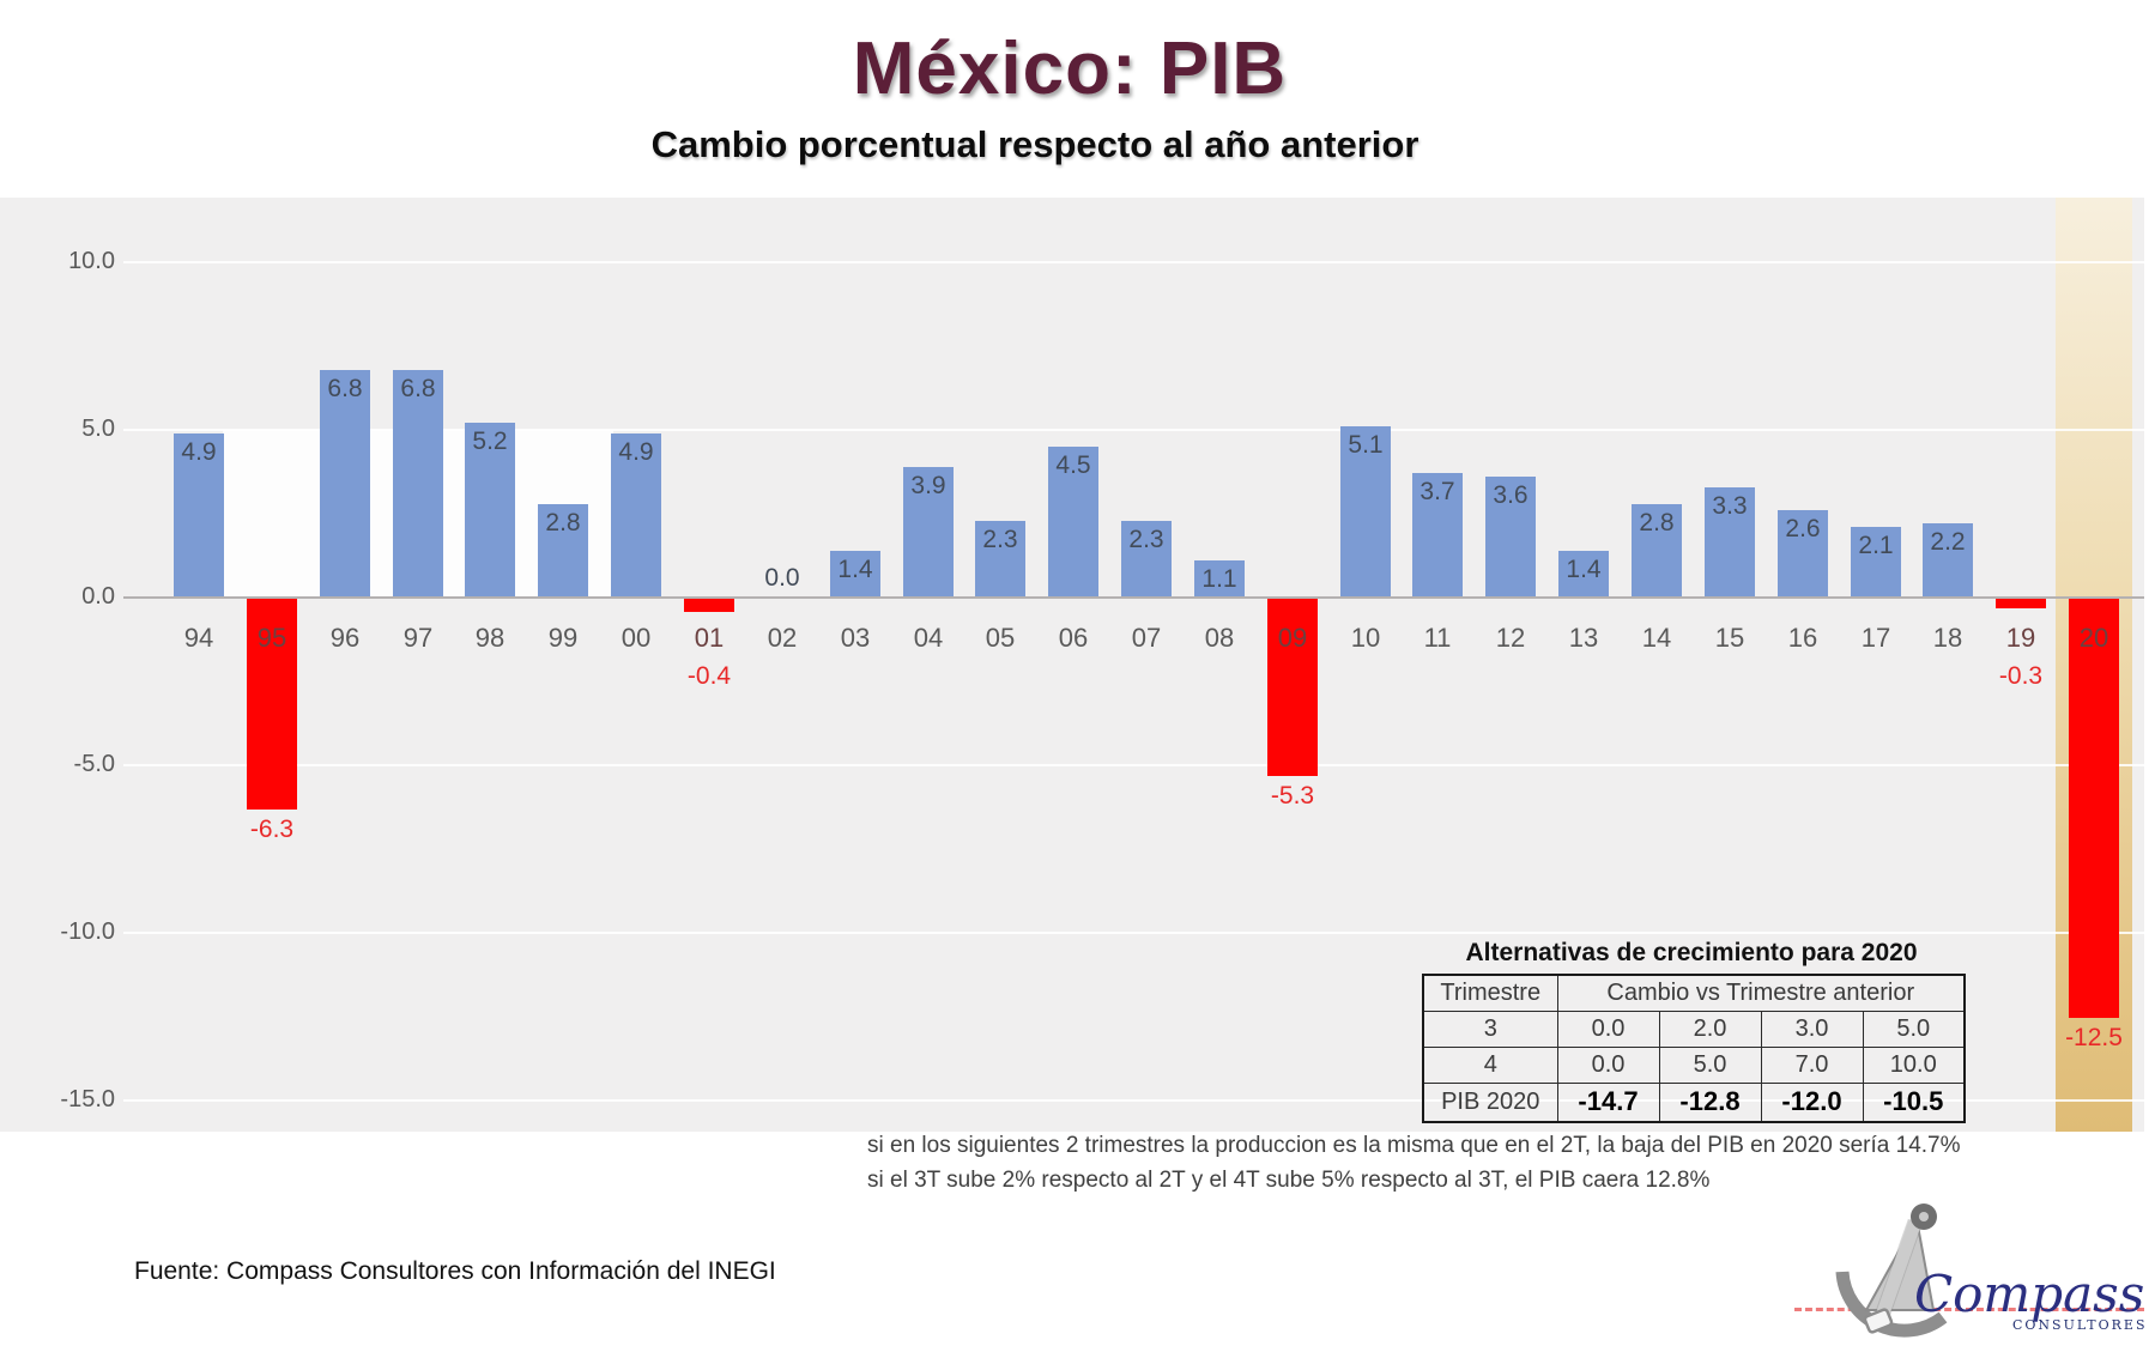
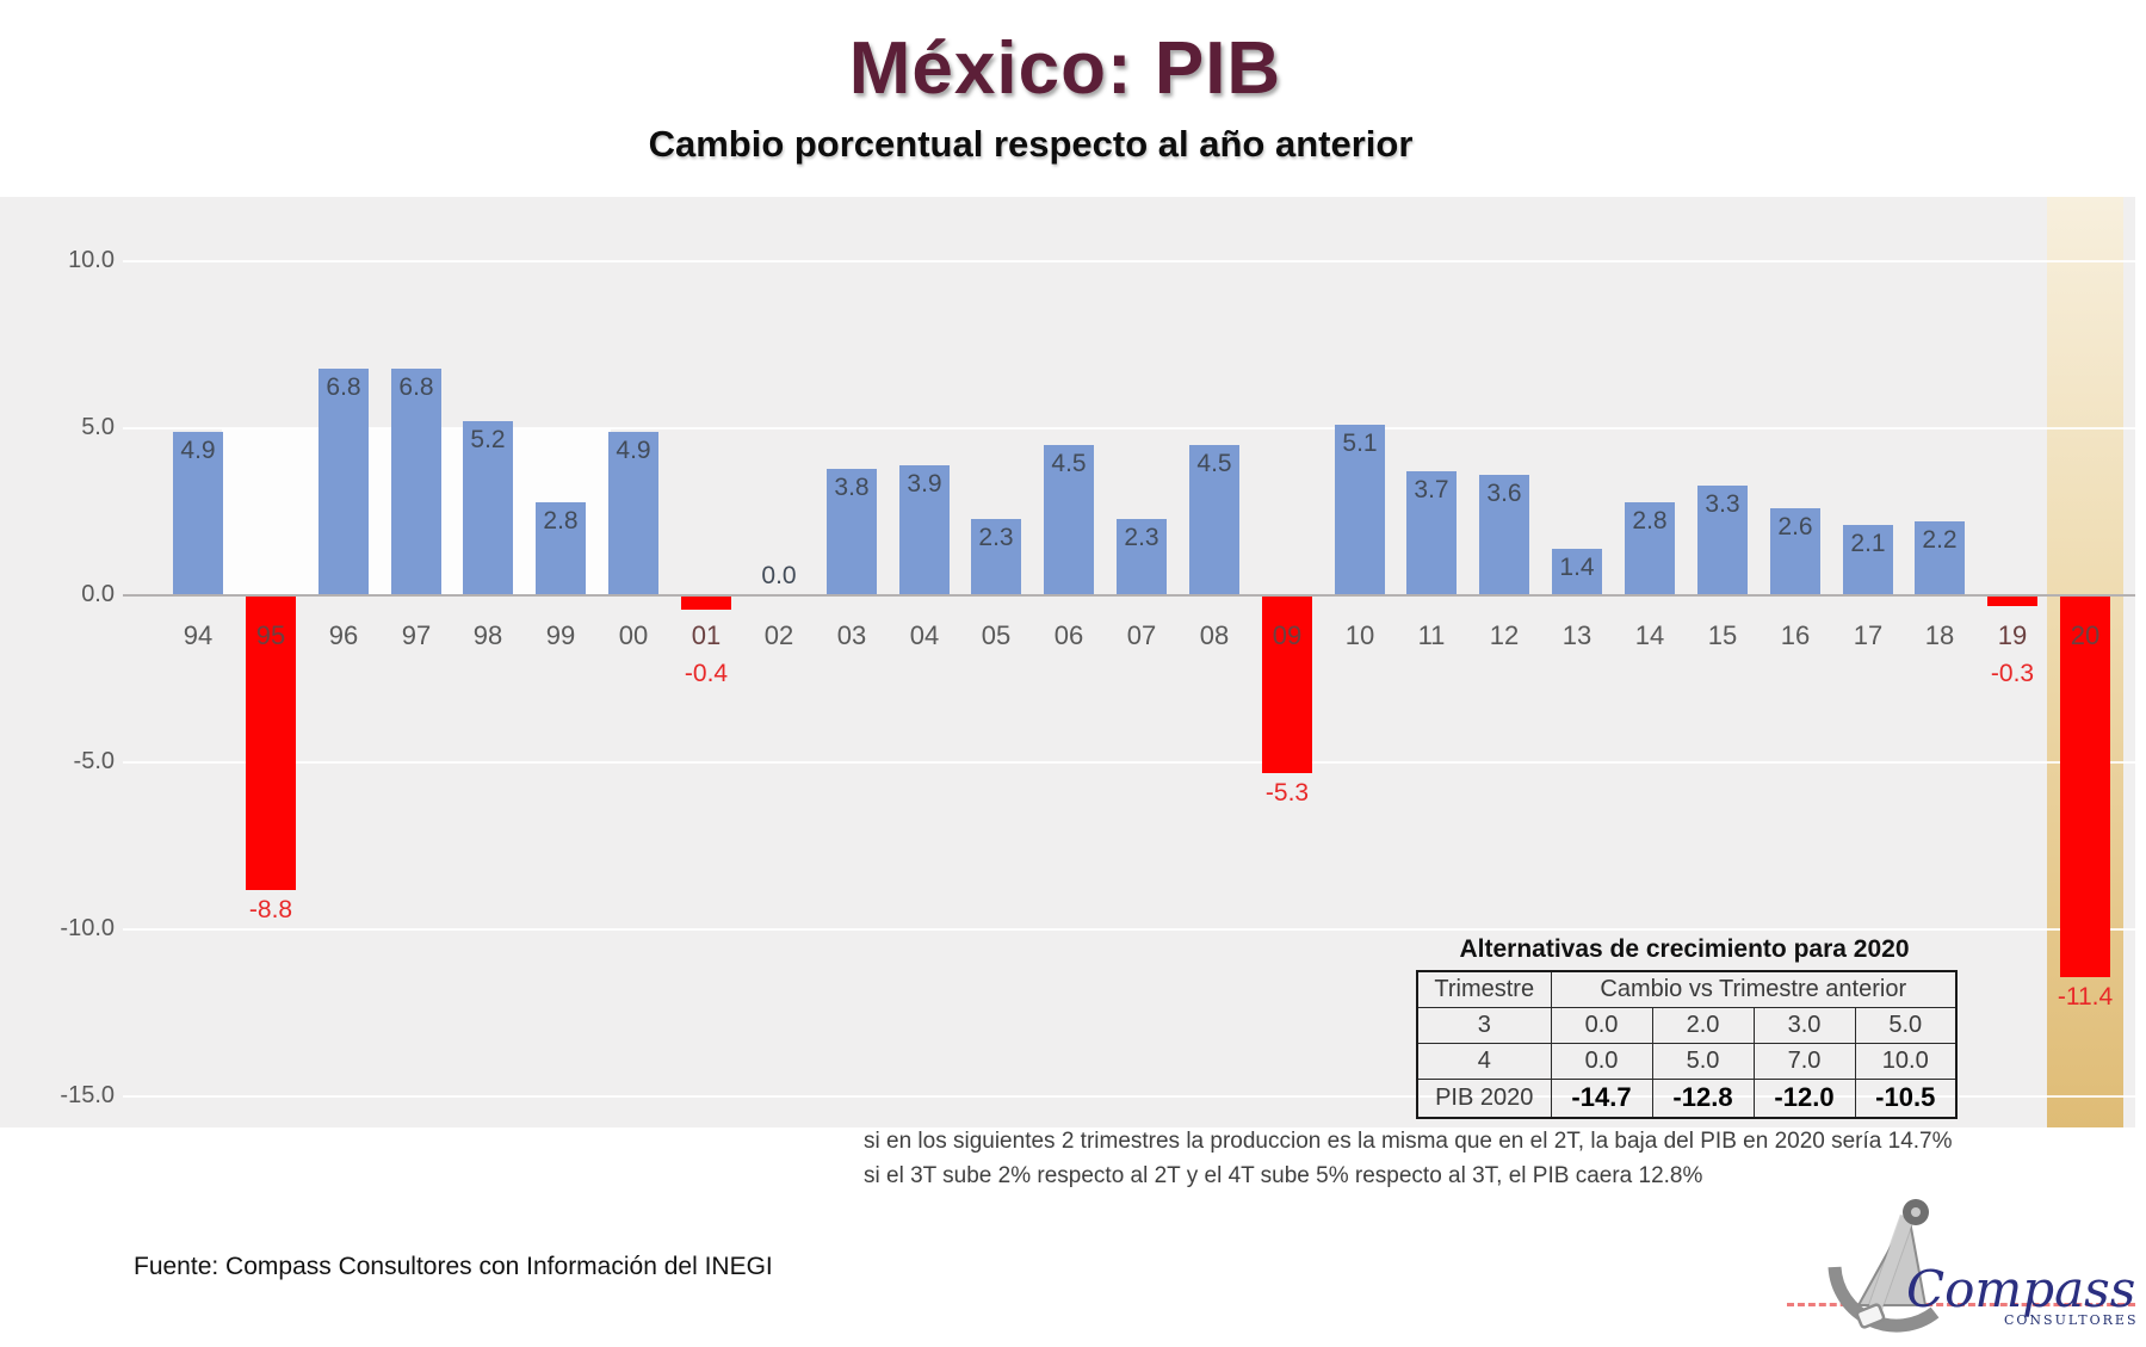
95: -6.3 -> -8.8
03: 1.4 -> 3.8
08: 1.1 -> 4.5
20: -12.5 -> -11.4
